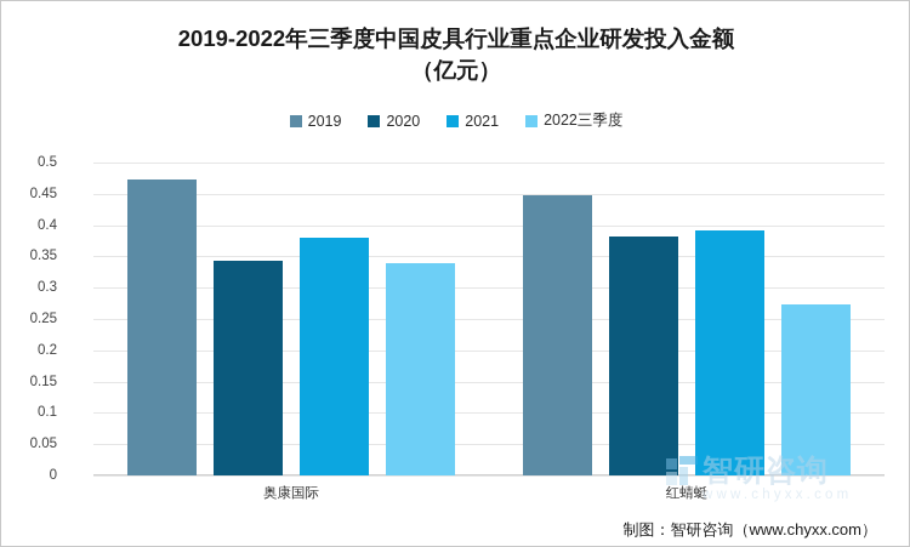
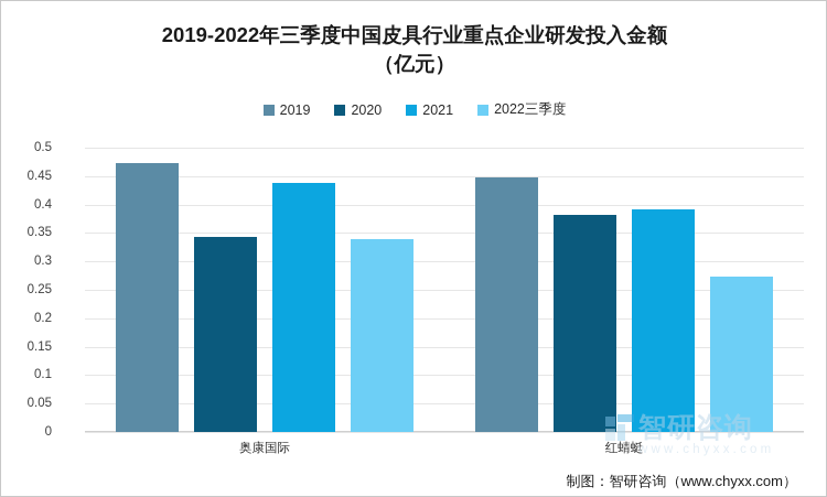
2021/奥康国际: 0.38 -> 0.44
